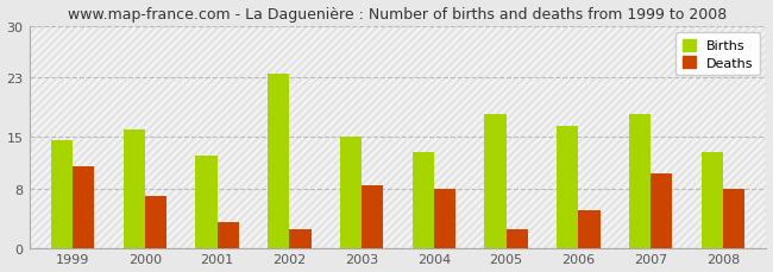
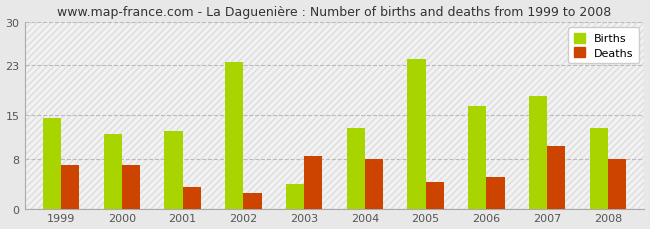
Deaths/1999: 11.0 -> 7.0
Births/2000: 16.0 -> 12.0
Births/2003: 15.0 -> 4.0
Births/2005: 18.0 -> 24.0
Deaths/2005: 2.5 -> 4.2
